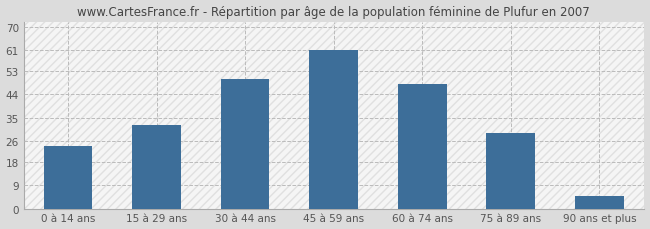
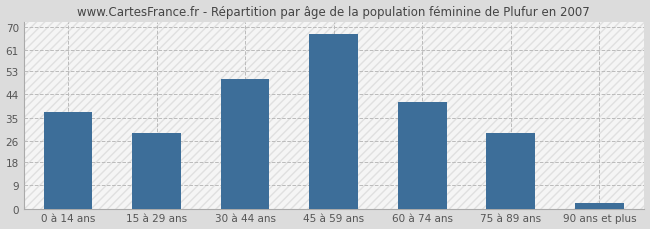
0 à 14 ans: 24 -> 37
15 à 29 ans: 32 -> 29
45 à 59 ans: 61 -> 67
60 à 74 ans: 48 -> 41
90 ans et plus: 5 -> 2
